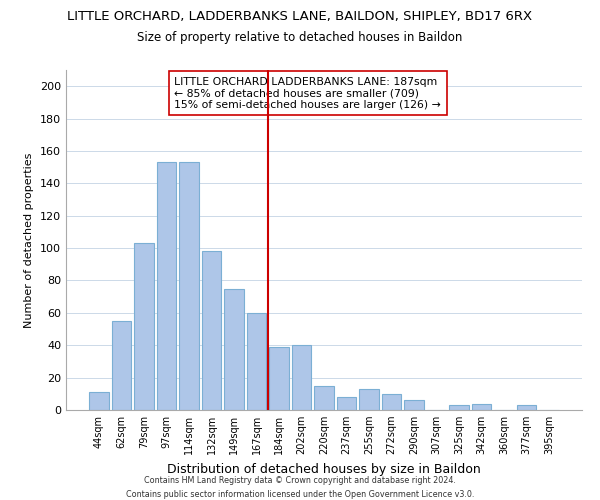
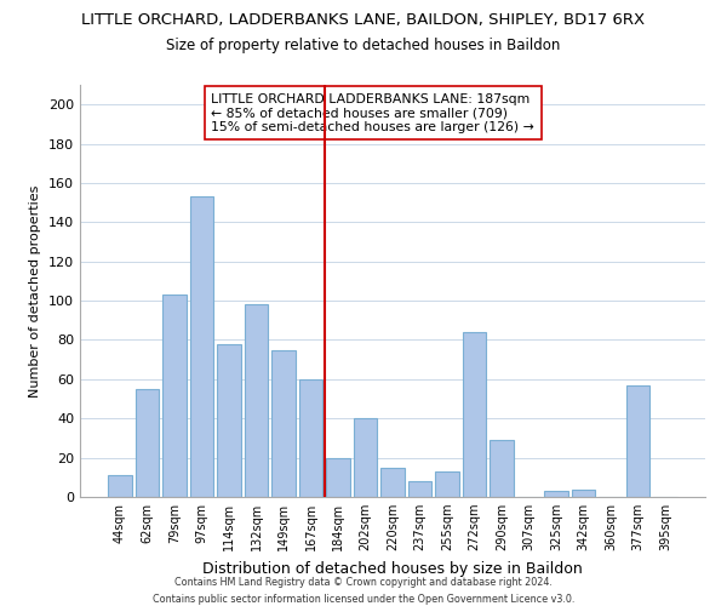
114sqm: 153 -> 78
184sqm: 39 -> 20
272sqm: 10 -> 84
290sqm: 6 -> 29
377sqm: 3 -> 57
